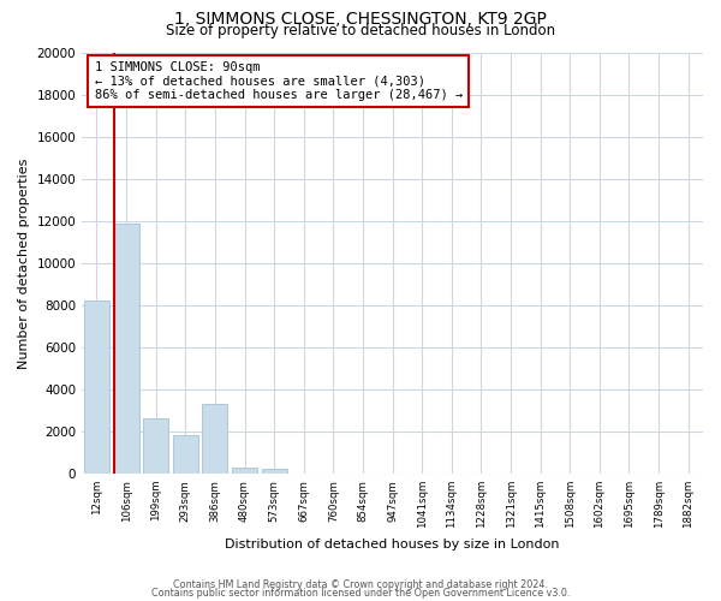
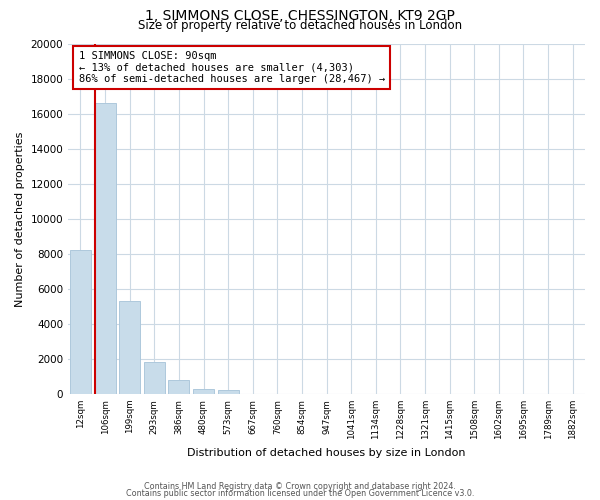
106sqm: 11900 -> 16600
199sqm: 2600 -> 5300
386sqm: 3300 -> 800
